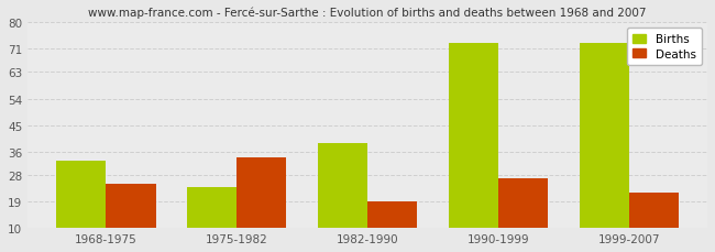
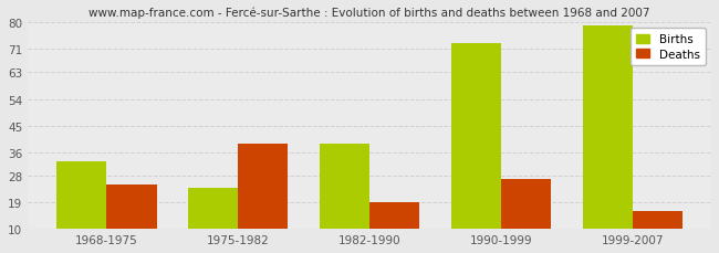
Deaths/1975-1982: 34 -> 39
Births/1999-2007: 73 -> 79
Deaths/1999-2007: 22 -> 16
